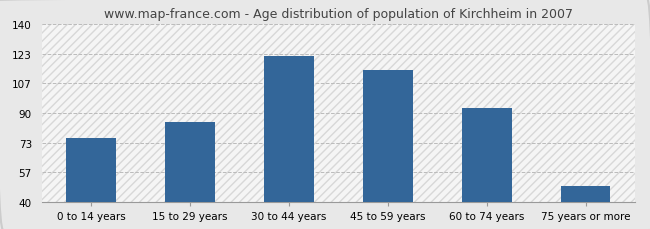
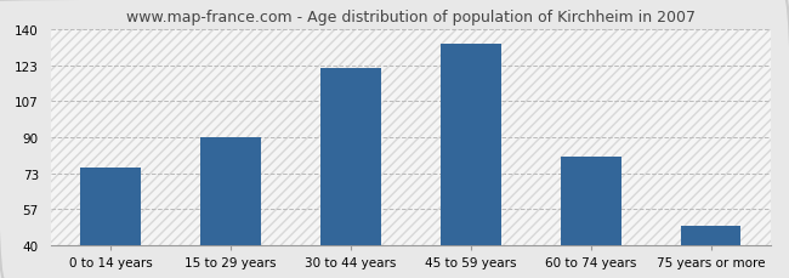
15 to 29 years: 85 -> 90
45 to 59 years: 114 -> 133
60 to 74 years: 93 -> 81
